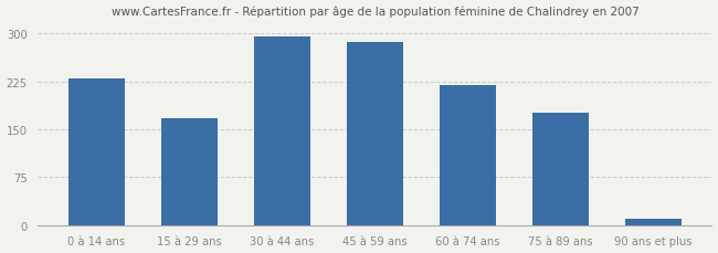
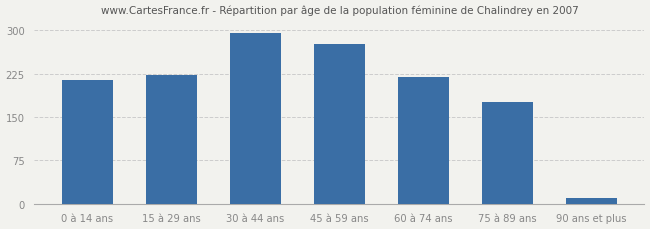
0 à 14 ans: 230 -> 214
15 à 29 ans: 167 -> 222
45 à 59 ans: 287 -> 276
